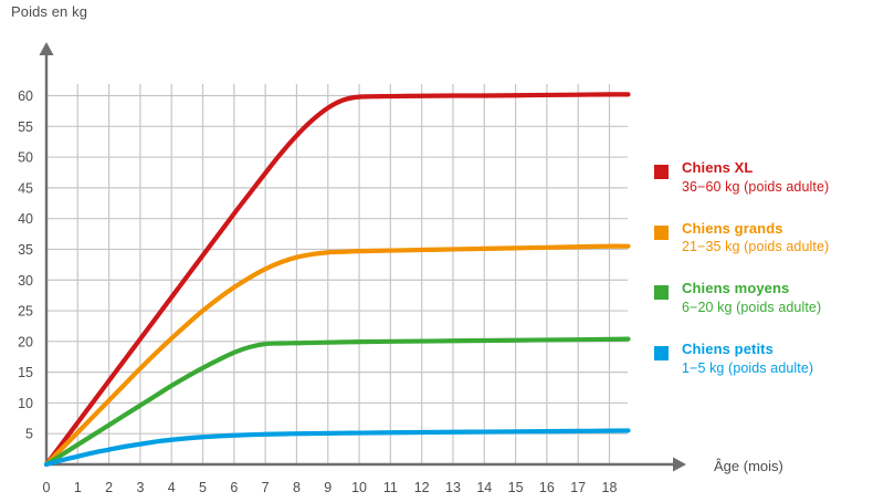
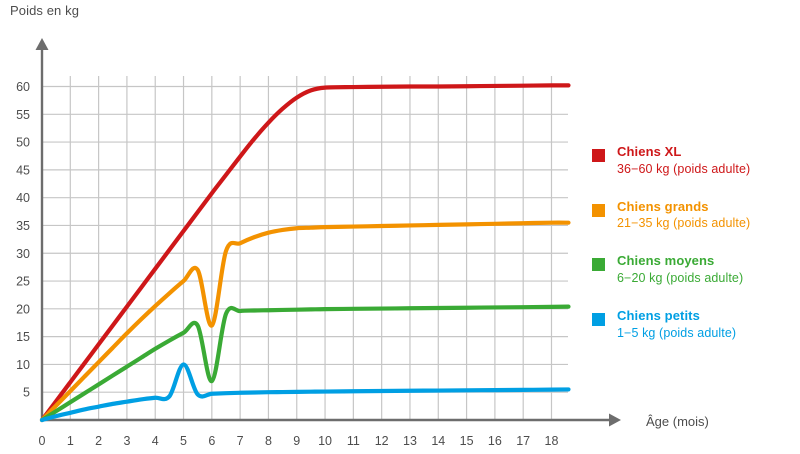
Chiens petits/5: 4 -> 10
Chiens grands/6: 29 -> 17
Chiens moyens/6: 18 -> 7
